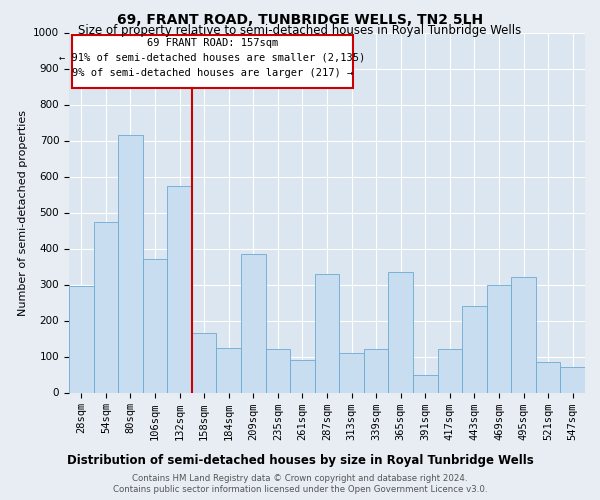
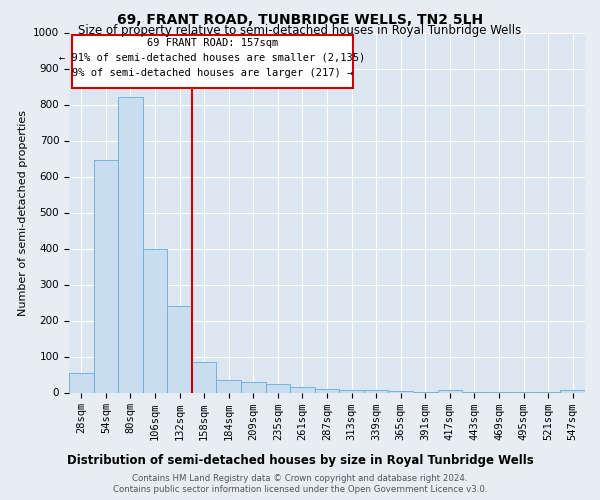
28sqm: 295 -> 55
54sqm: 475 -> 645
80sqm: 715 -> 820
106sqm: 370 -> 400
132sqm: 575 -> 240
158sqm: 165 -> 85
184sqm: 125 -> 35
209sqm: 385 -> 30
235sqm: 120 -> 25
261sqm: 90 -> 15
287sqm: 330 -> 10
313sqm: 110 -> 7
339sqm: 120 -> 7
365sqm: 335 -> 5
391sqm: 50 -> 2
417sqm: 120 -> 7
443sqm: 240 -> 2
469sqm: 300 -> 2
495sqm: 320 -> 2
521sqm: 85 -> 1
547sqm: 70 -> 8
